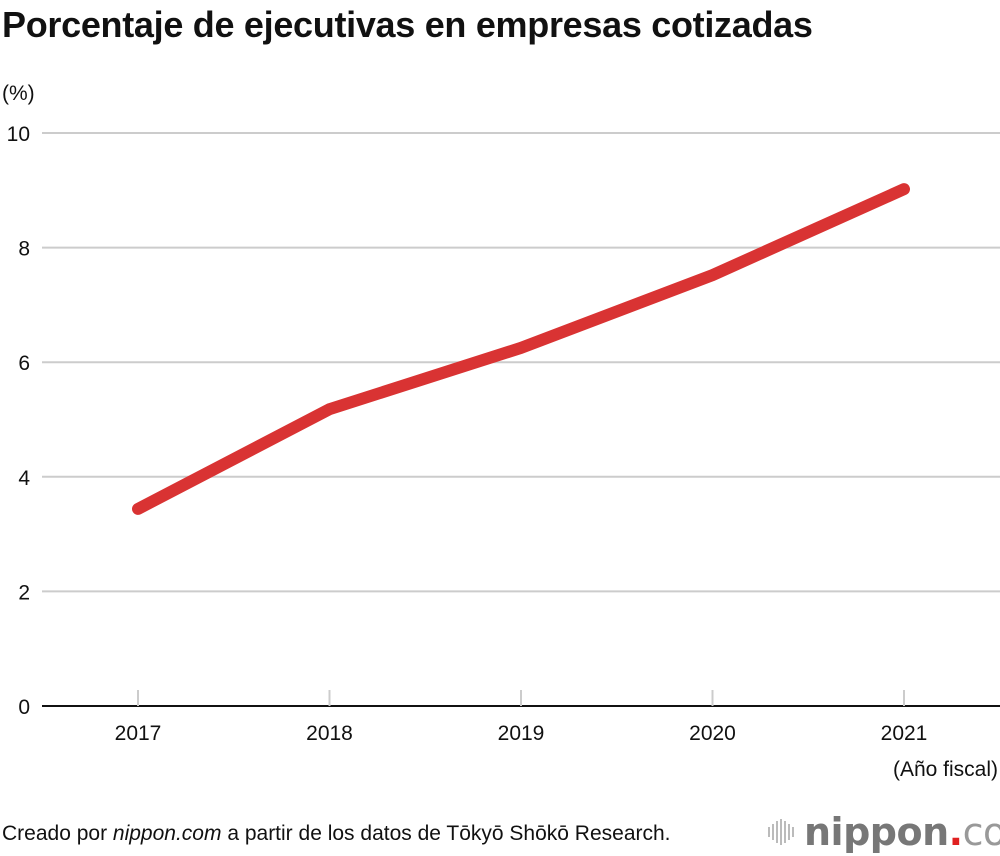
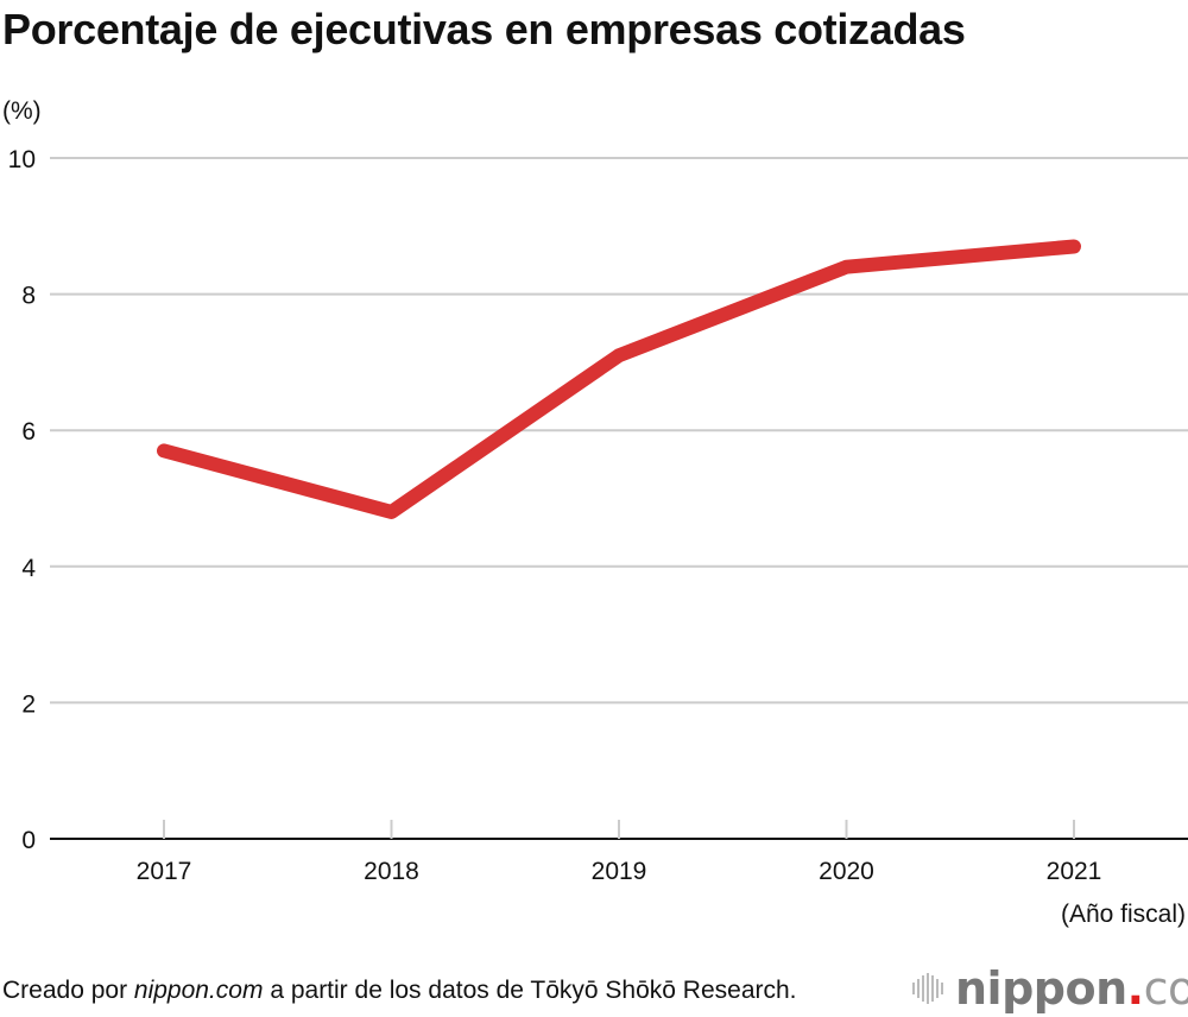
2017: 3.4 -> 5.7
2018: 5.2 -> 4.8
2019: 6.2 -> 7.1
2020: 7.5 -> 8.4
2021: 9.0 -> 8.7
